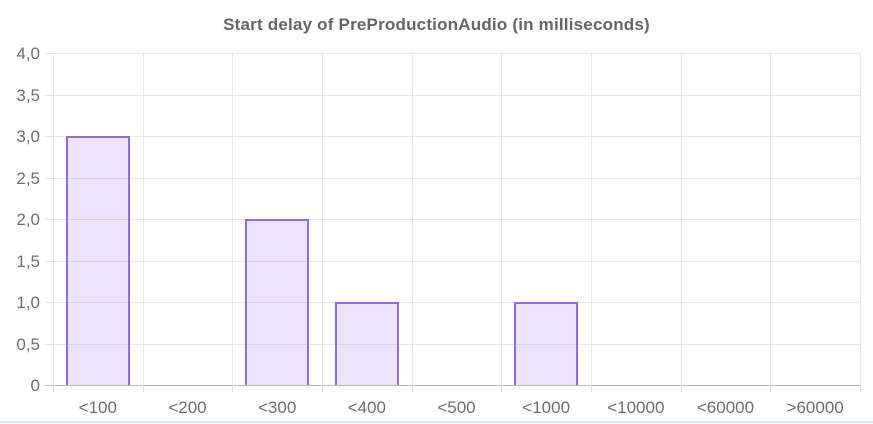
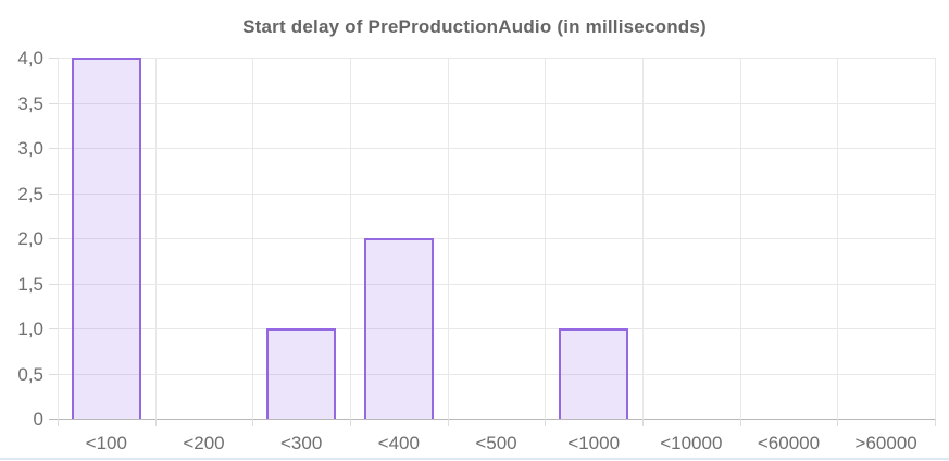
<100: 3 -> 4
<300: 2 -> 1
<400: 1 -> 2
